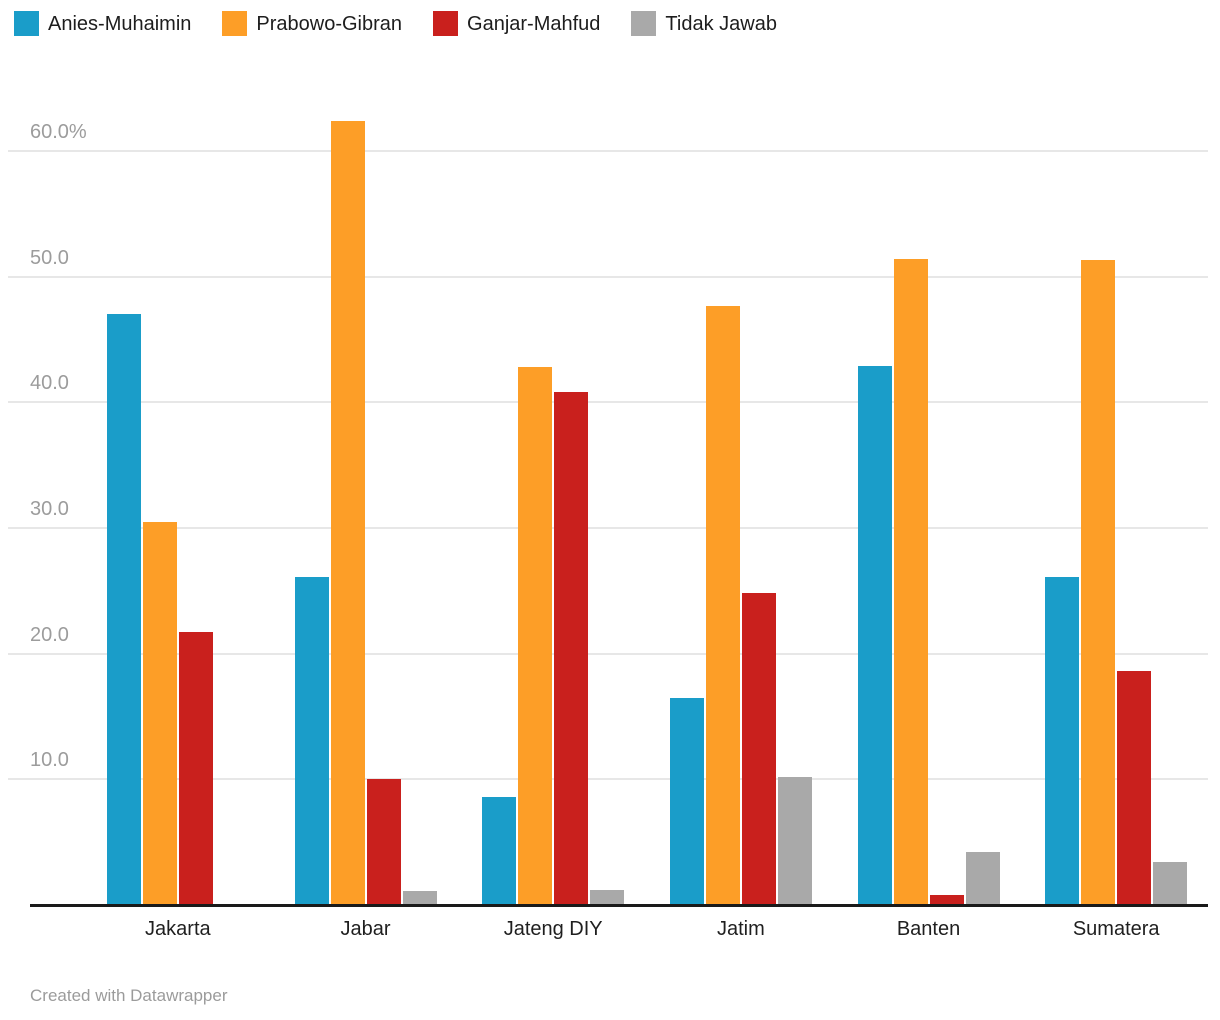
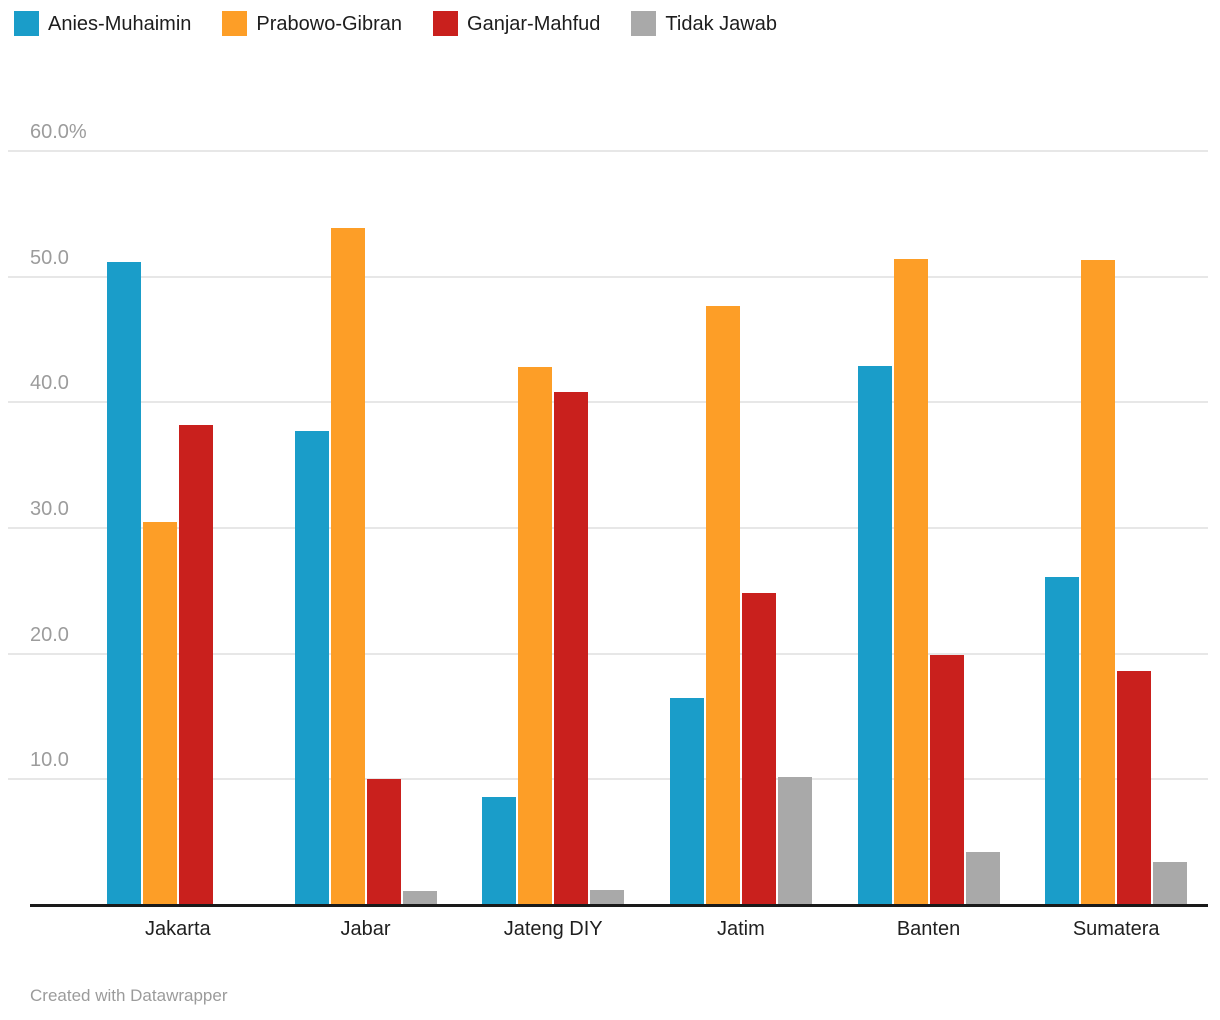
Anies-Muhaimin/Jakarta: 47.0% -> 51.2%
Ganjar-Mahfud/Jakarta: 21.7% -> 38.2%
Anies-Muhaimin/Jabar: 26.1% -> 37.7%
Prabowo-Gibran/Jabar: 62.4% -> 53.9%
Ganjar-Mahfud/Banten: 0.8% -> 19.9%
